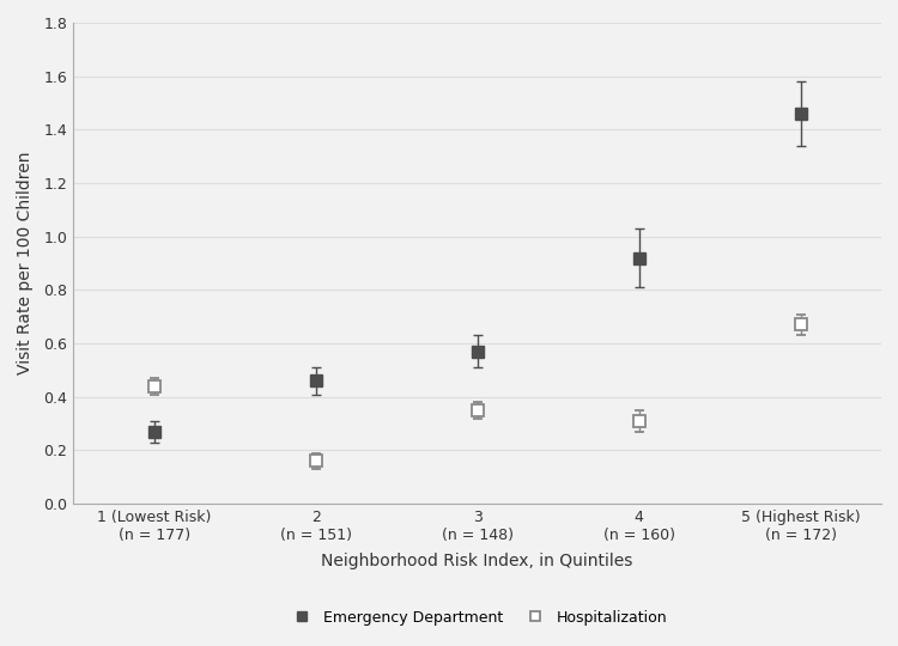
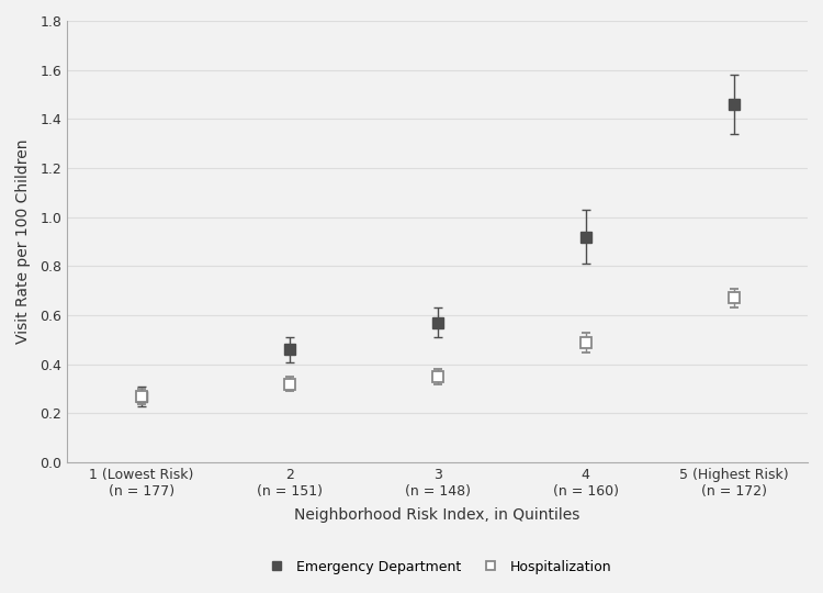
Hospitalization/1 (Lowest Risk) (n = 177): 0.44 -> 0.27
Hospitalization/2 (n = 151): 0.16 -> 0.32
Hospitalization/4 (n = 160): 0.31 -> 0.49
